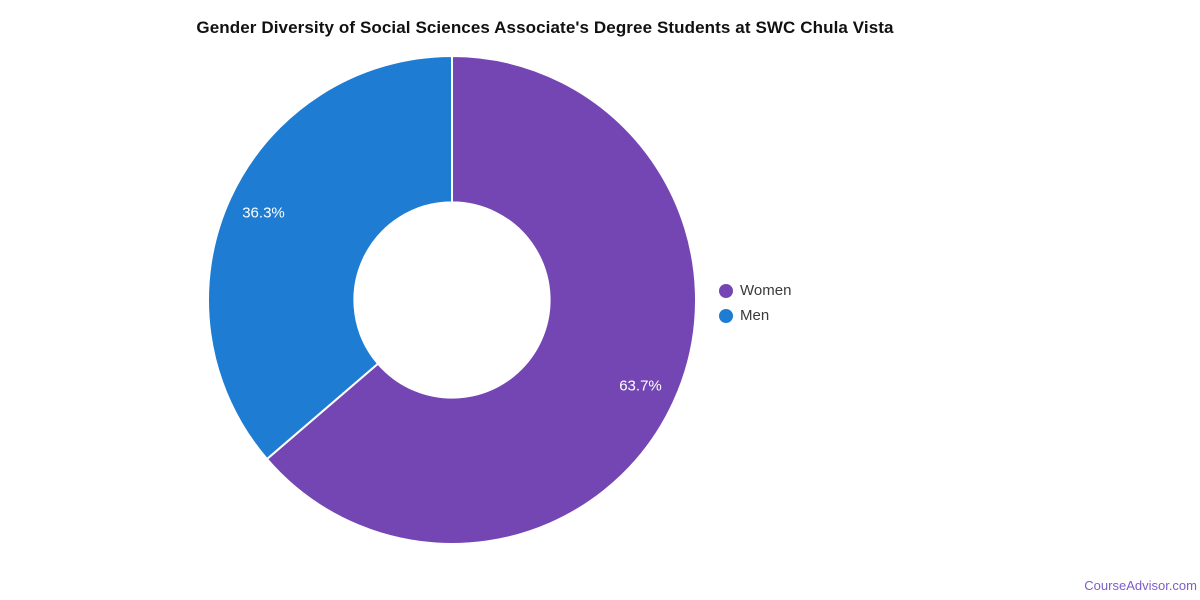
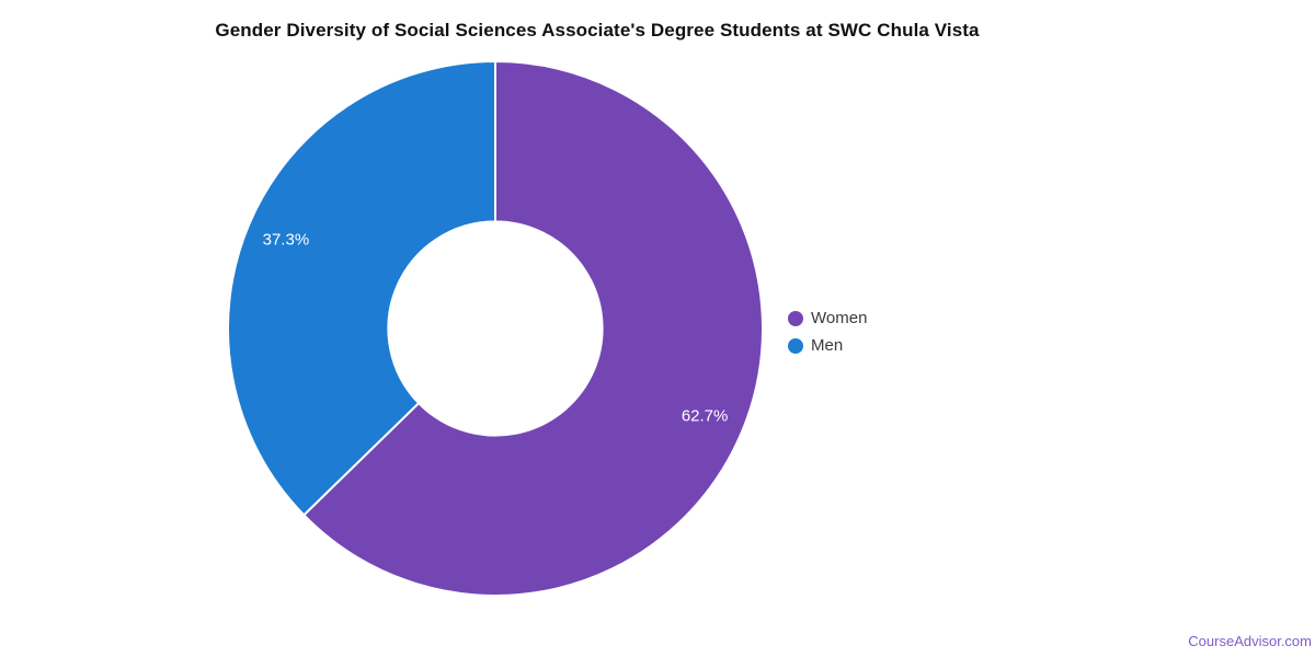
Women: 63.7% -> 62.7%
Men: 36.3% -> 37.3%
